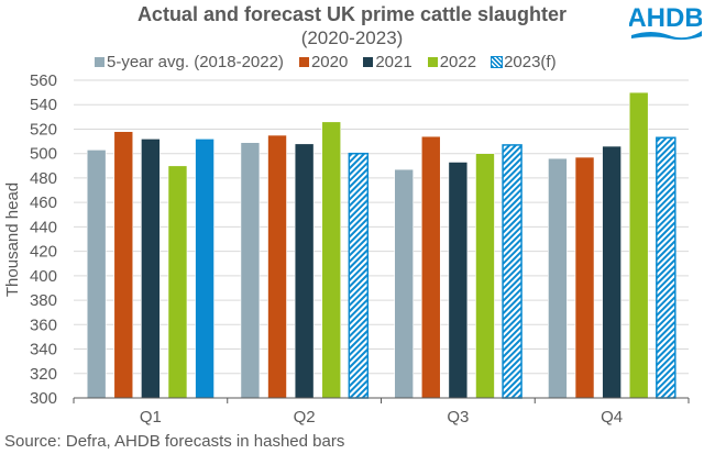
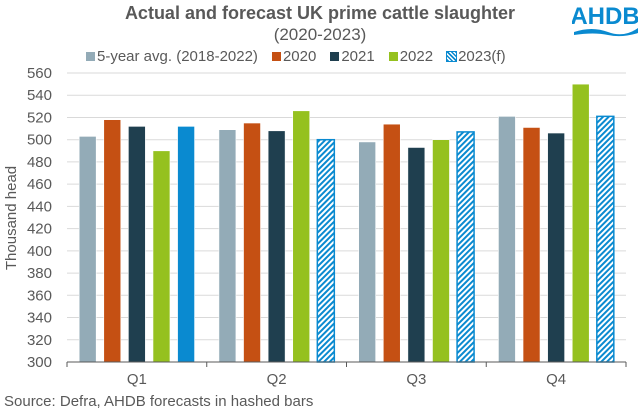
5-year avg. (2018-2022)/Q3: 487 -> 498
5-year avg. (2018-2022)/Q4: 496 -> 521
2020/Q4: 497 -> 511
2023(f)/Q4: 513 -> 521
